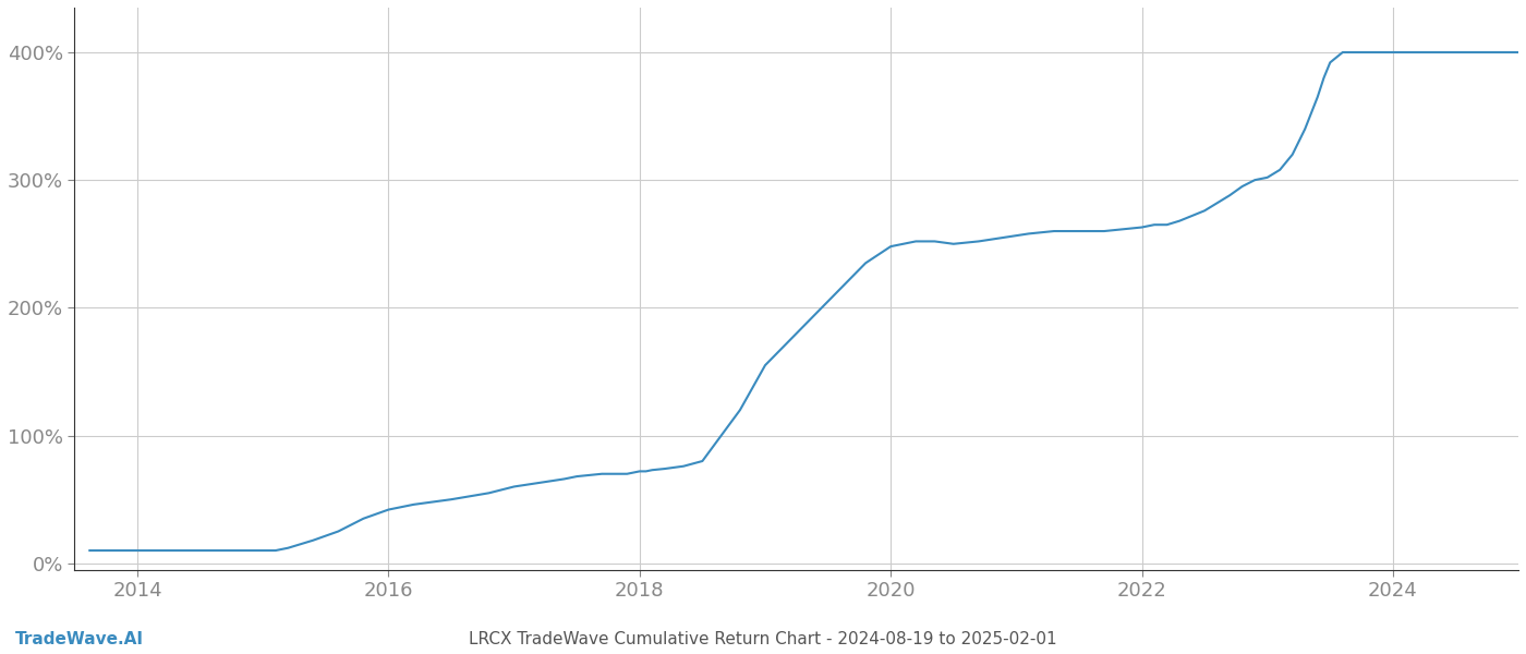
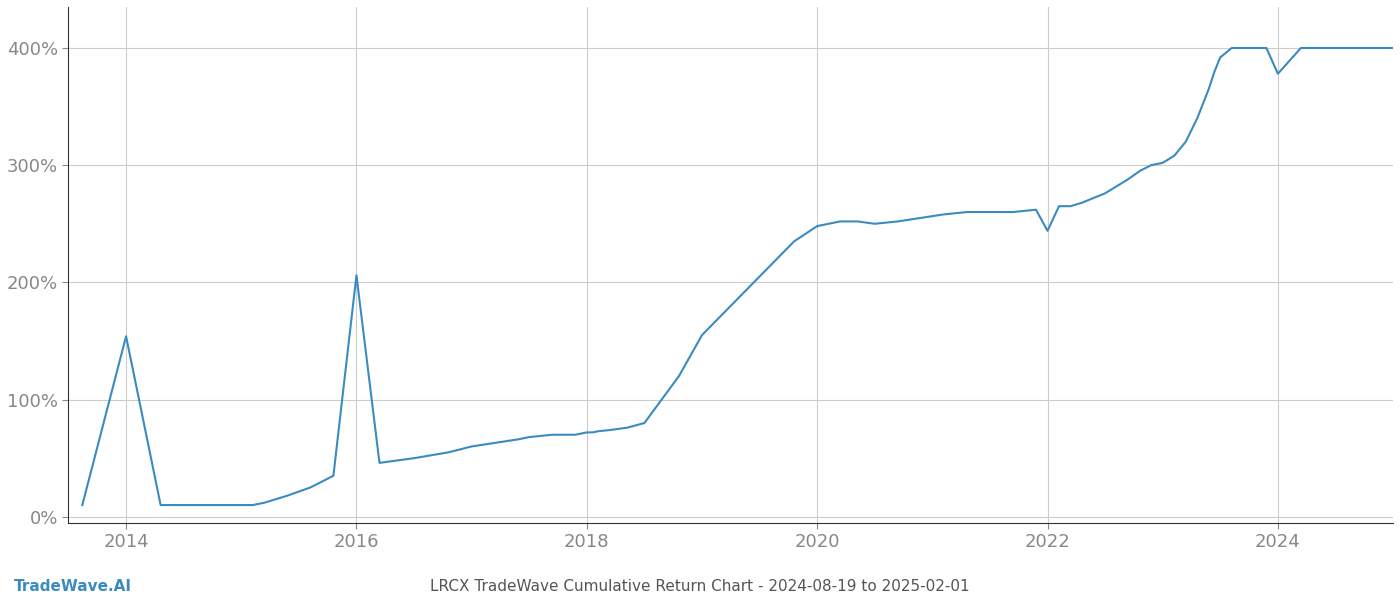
2014: 10% -> 154%
2016: 42% -> 206%
2022: 263% -> 244%
2024: 400% -> 378%
